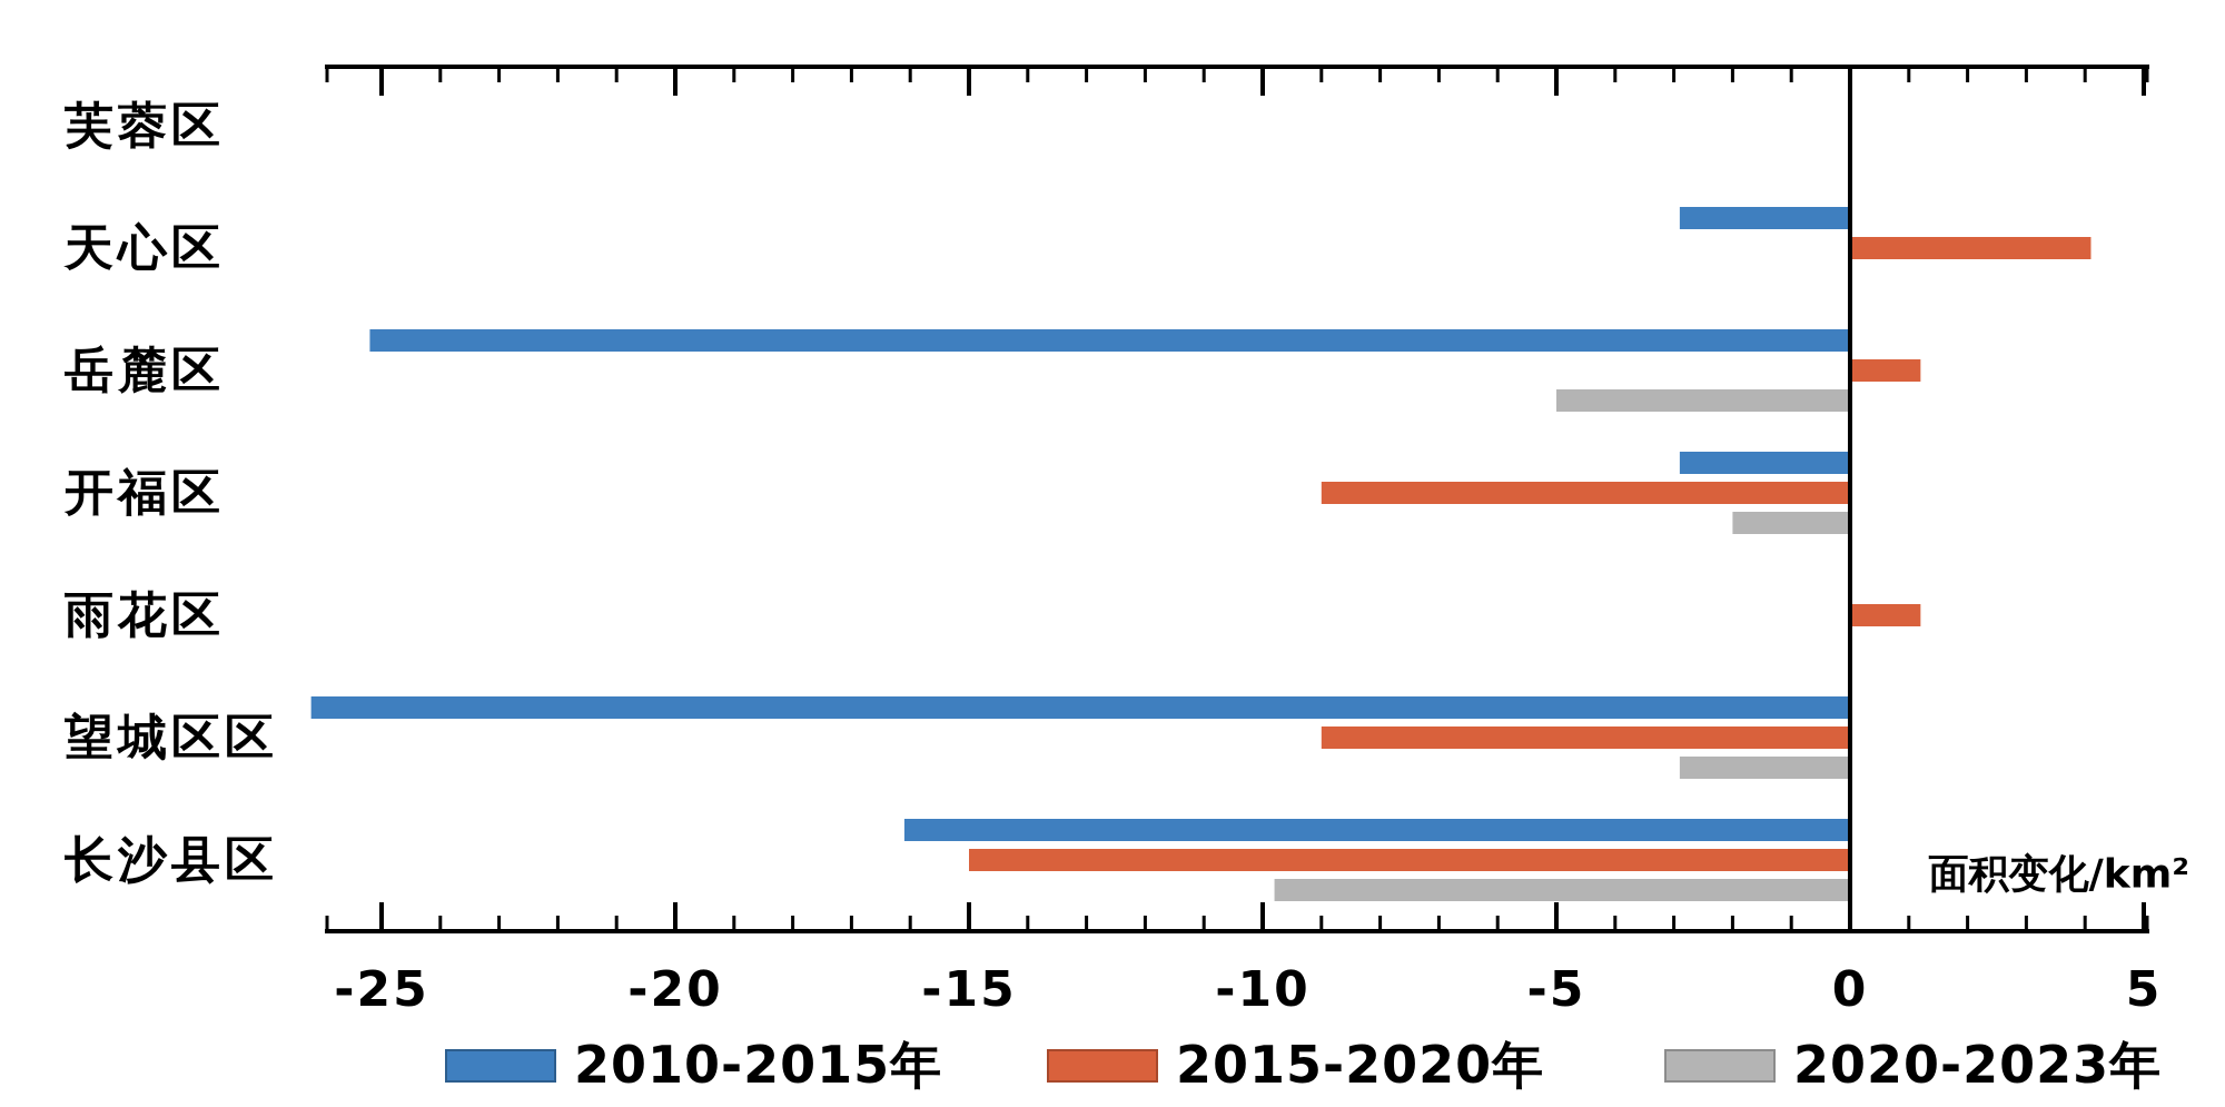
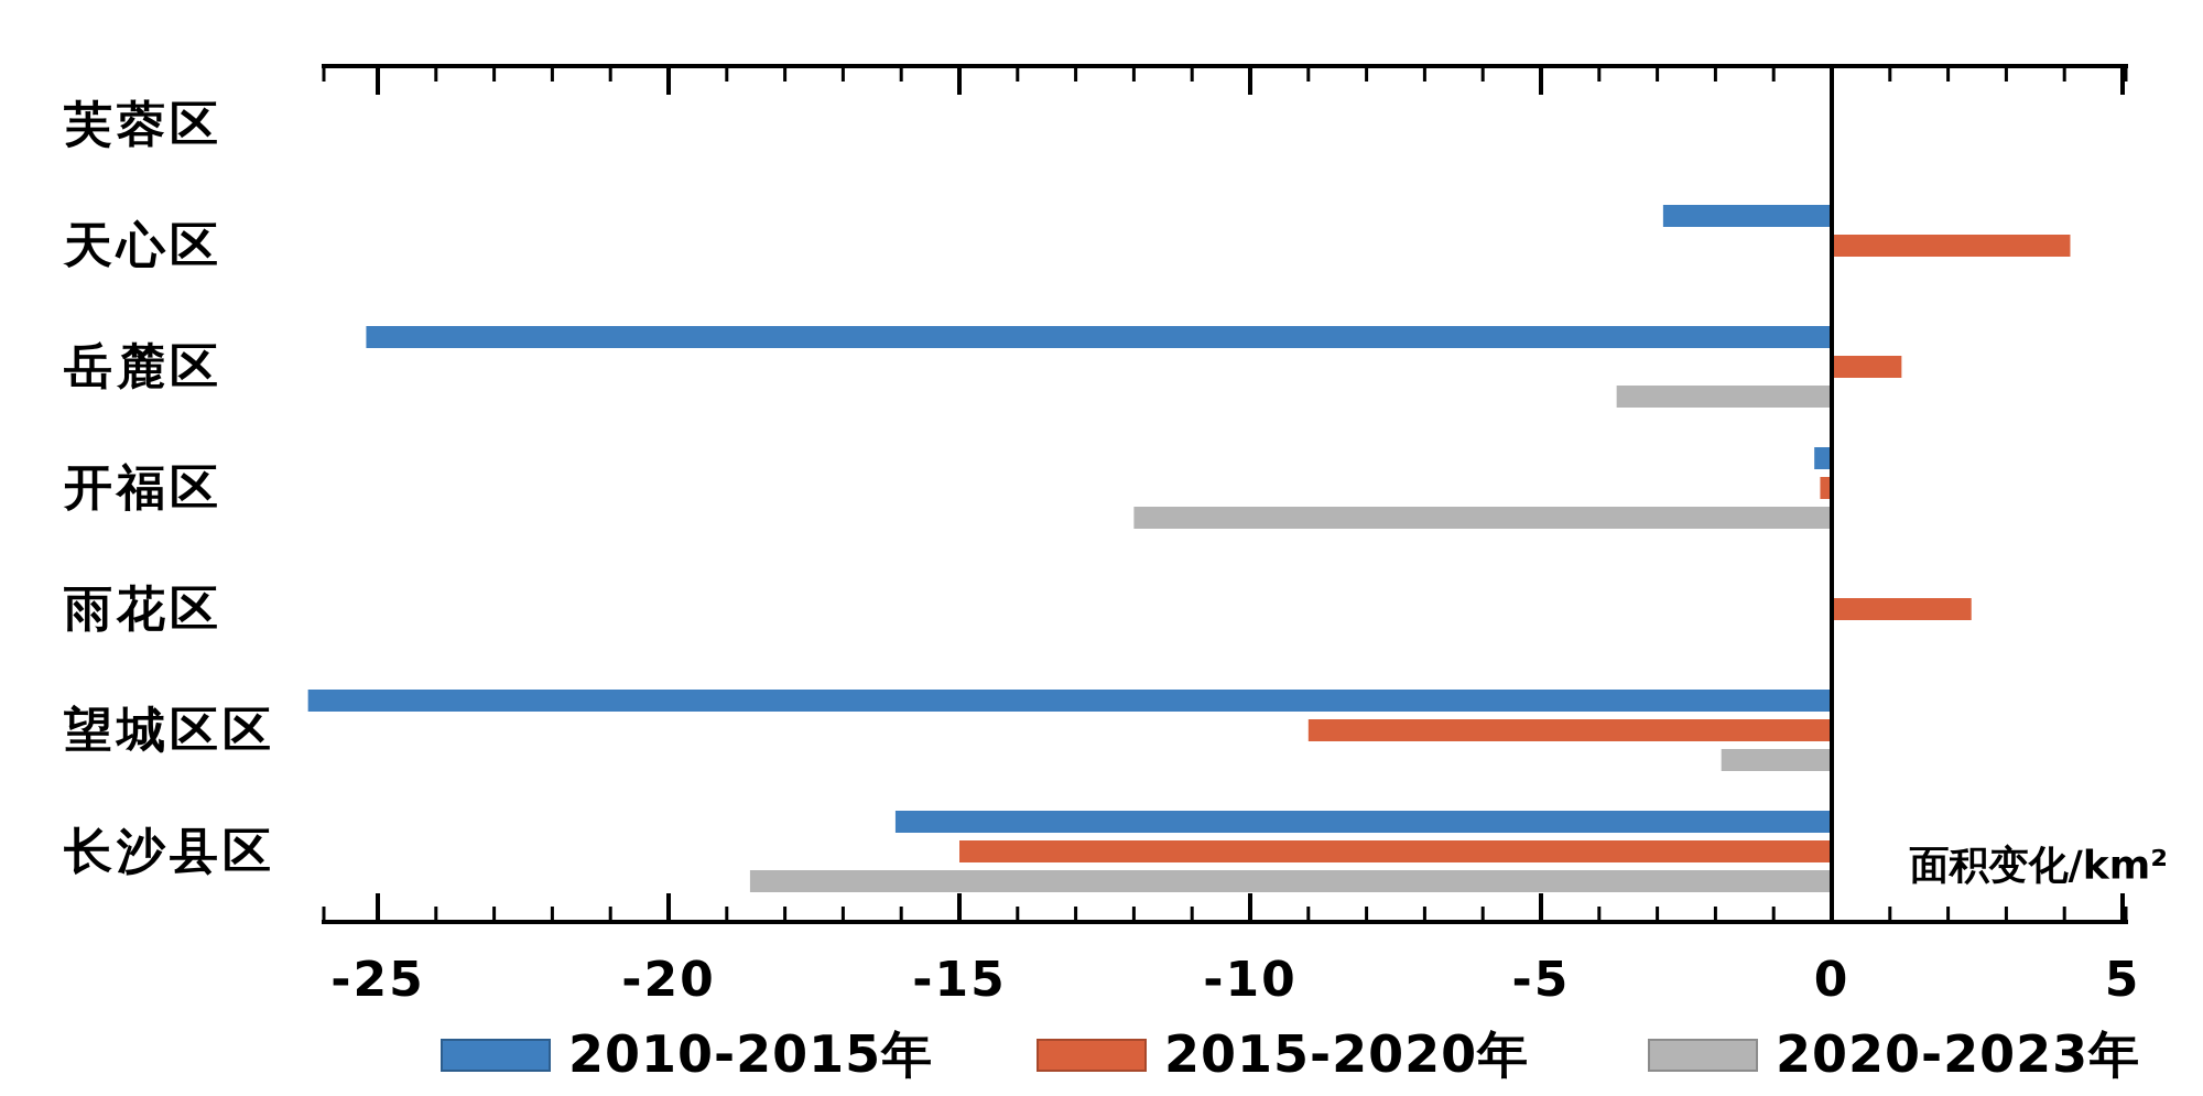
2020-2023年/岳麓区: -5.0 -> -3.7
2010-2015年/开福区: -2.9 -> -0.3
2015-2020年/开福区: -9.0 -> -0.2
2020-2023年/开福区: -2.0 -> -12.0
2015-2020年/雨花区: 1.2 -> 2.4
2020-2023年/望城区区: -2.9 -> -1.9
2020-2023年/长沙县区: -9.8 -> -18.6
